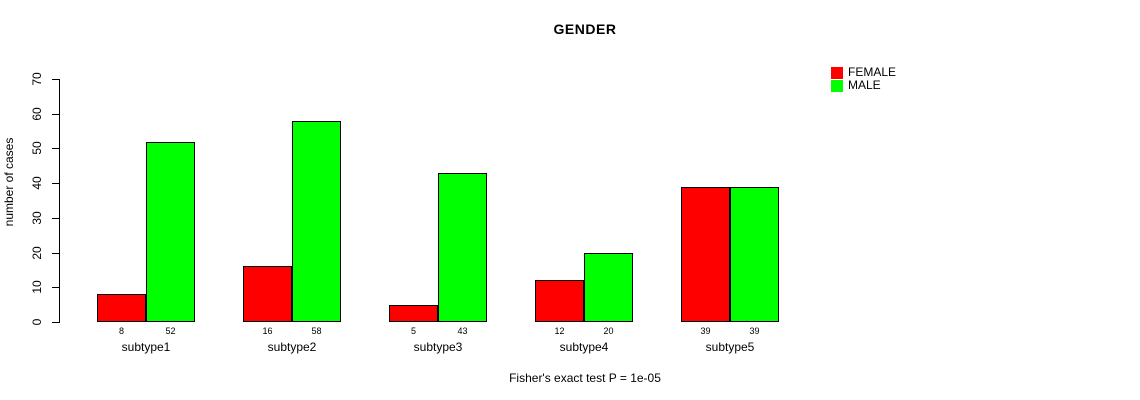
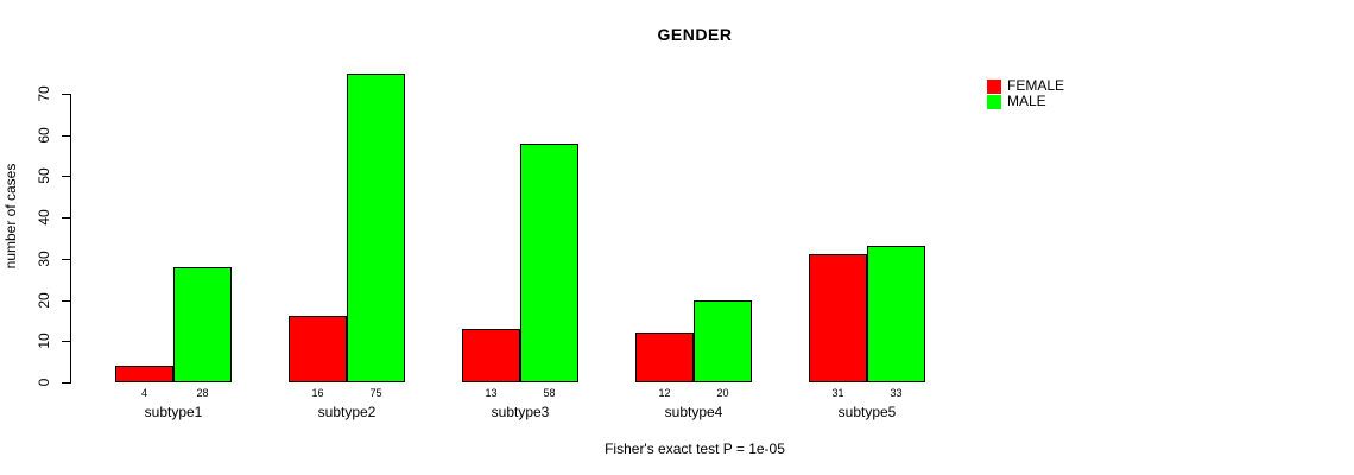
FEMALE/subtype1: 8 -> 4
MALE/subtype1: 52 -> 28
MALE/subtype2: 58 -> 75
FEMALE/subtype3: 5 -> 13
MALE/subtype3: 43 -> 58
FEMALE/subtype5: 39 -> 31
MALE/subtype5: 39 -> 33
